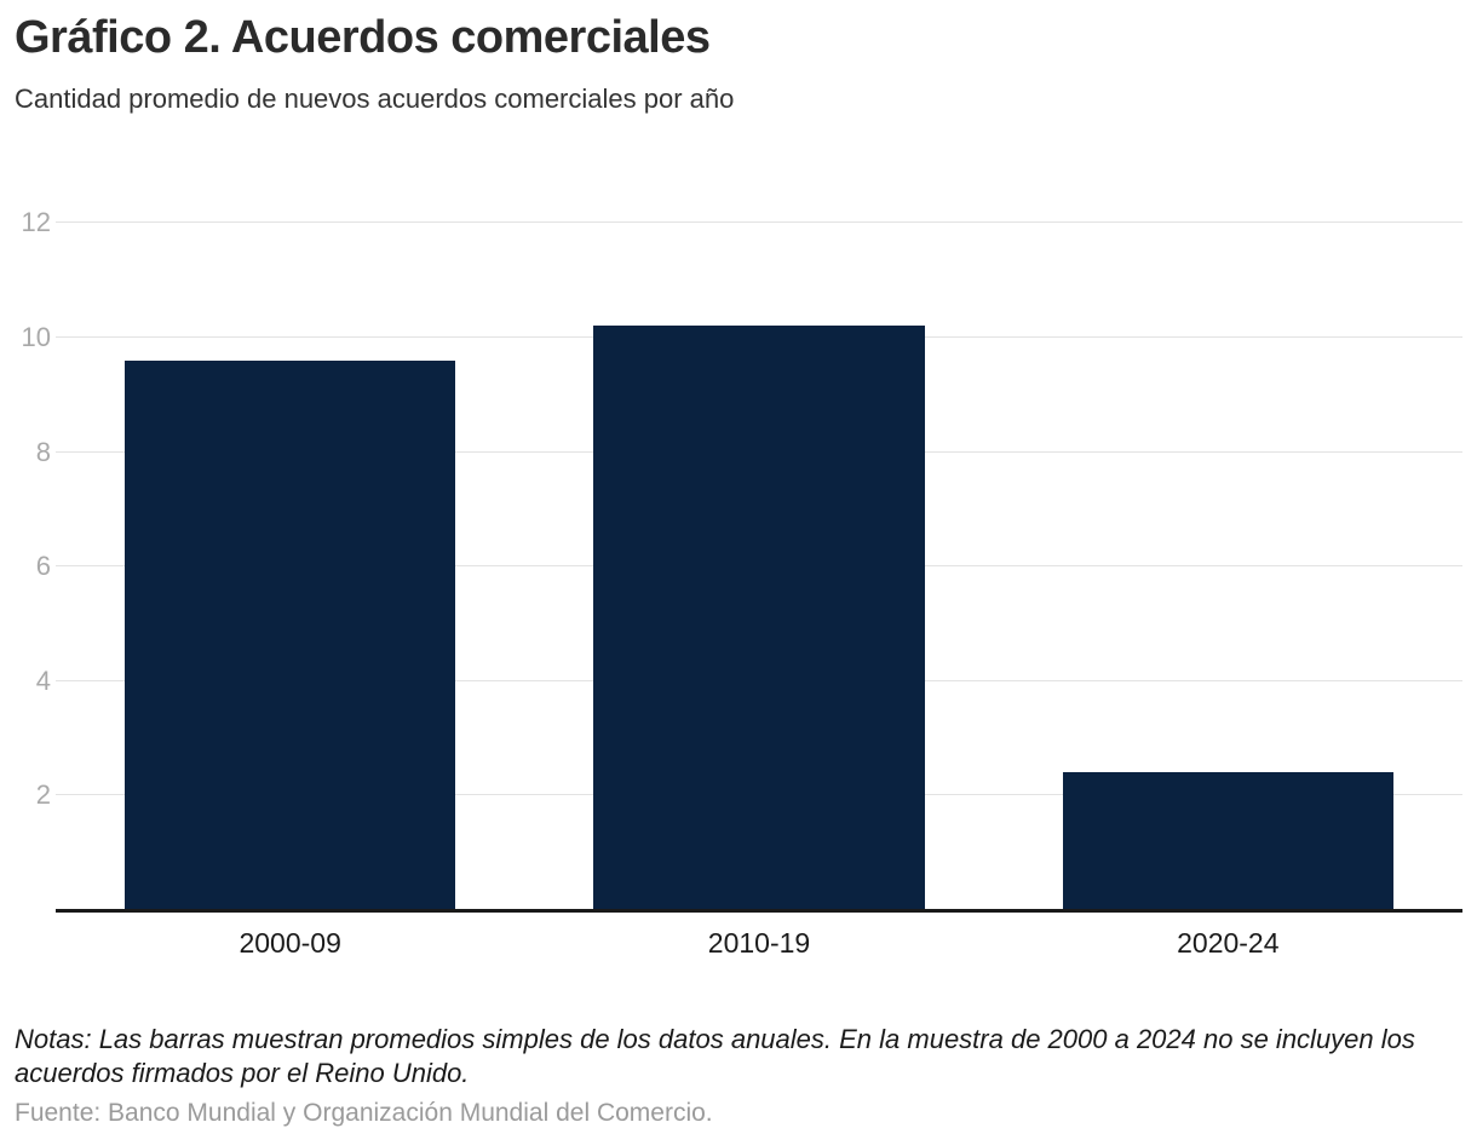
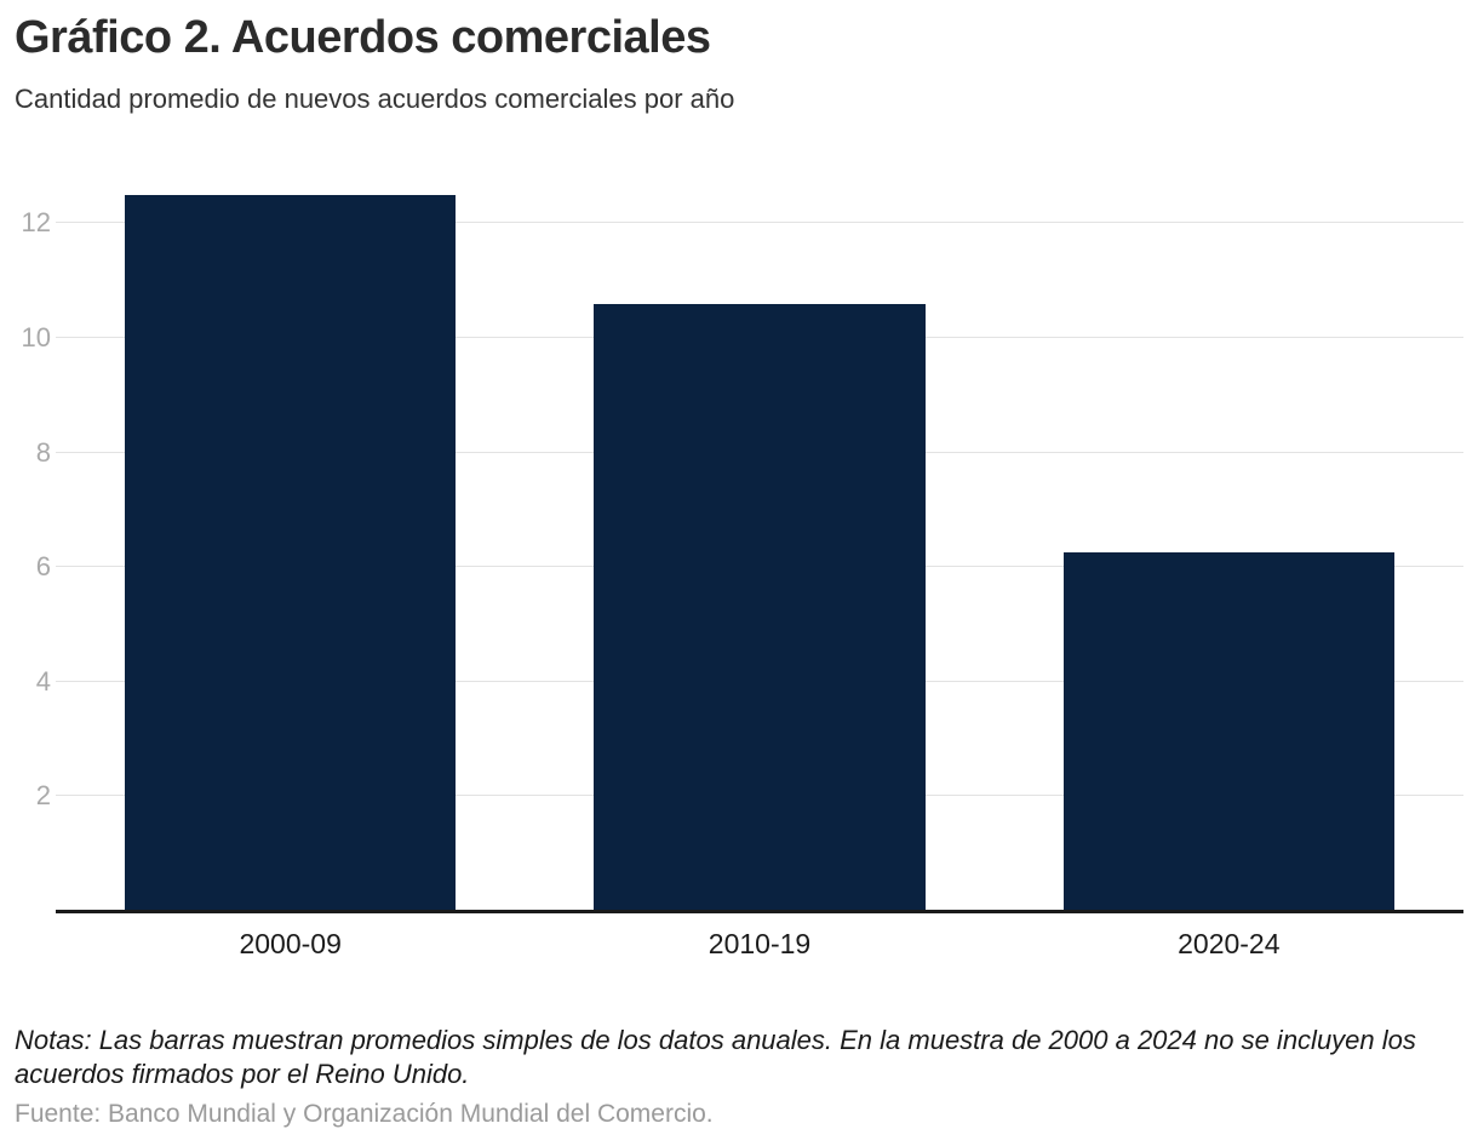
2000-09: 9.6 -> 12.5
2010-19: 10.2 -> 10.6
2020-24: 2.4 -> 6.2
